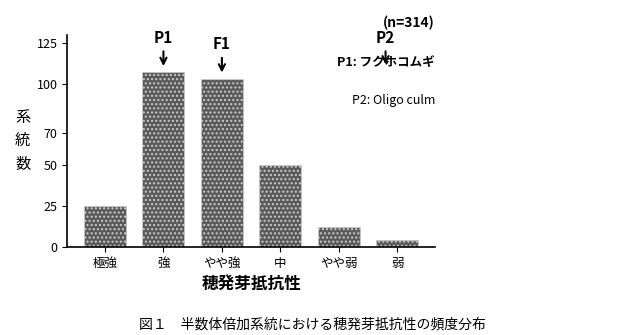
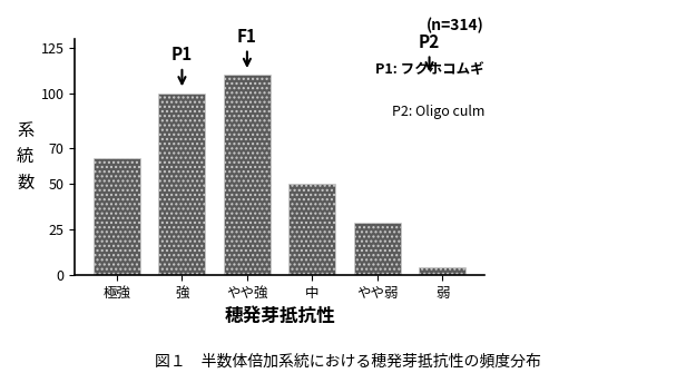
極強: 25 -> 64
強: 107 -> 100
やや強: 103 -> 110
やや弱: 12 -> 29
